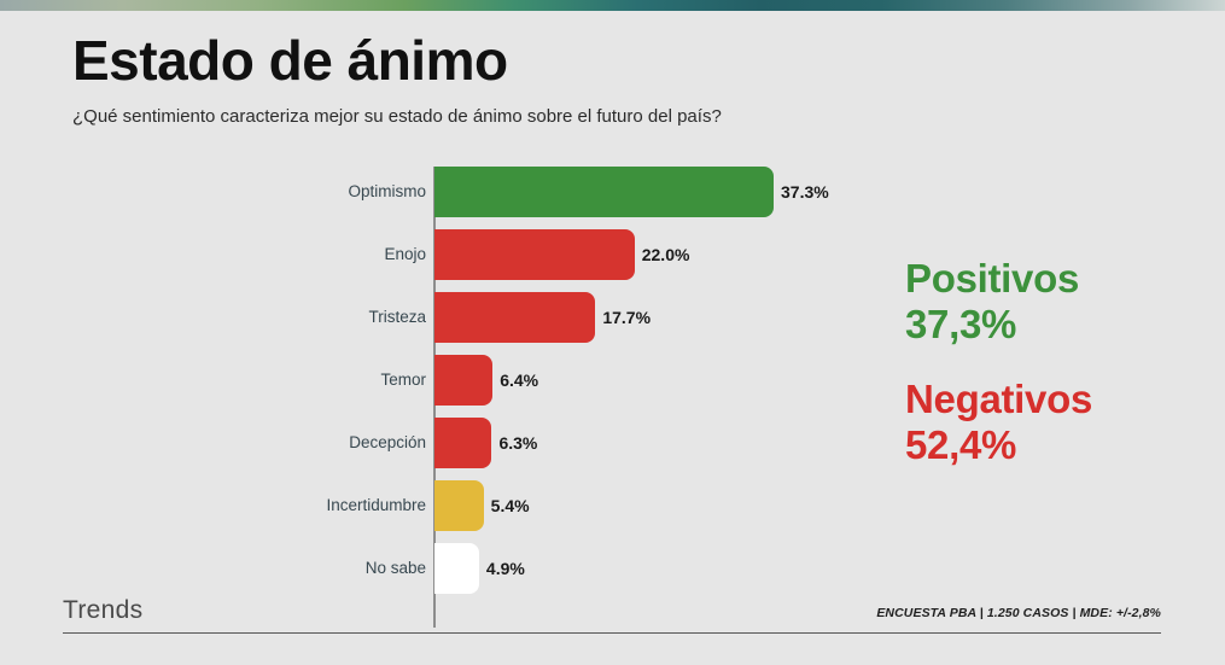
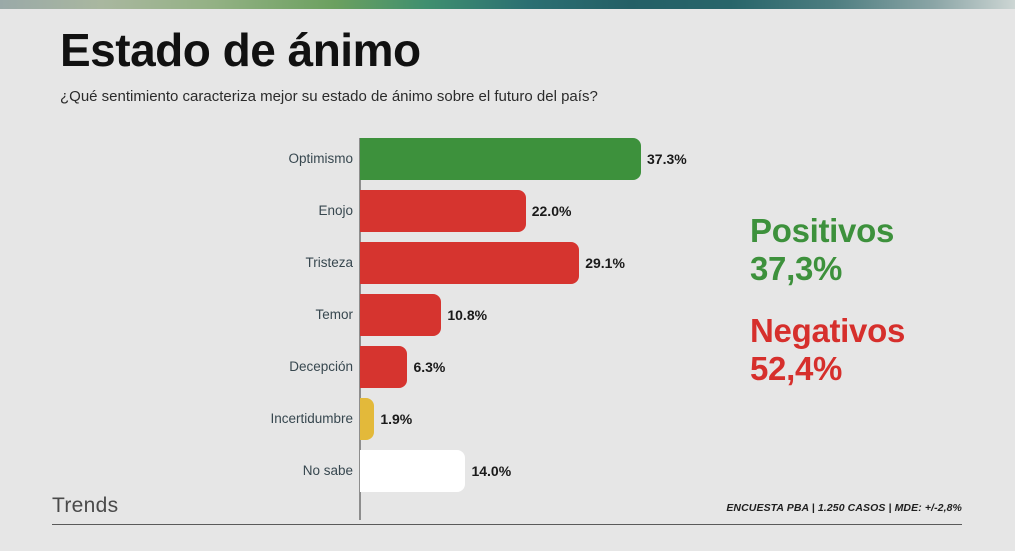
Tristeza: 17.7% -> 29.1%
Temor: 6.4% -> 10.8%
Incertidumbre: 5.4% -> 1.9%
No sabe: 4.9% -> 14.0%
